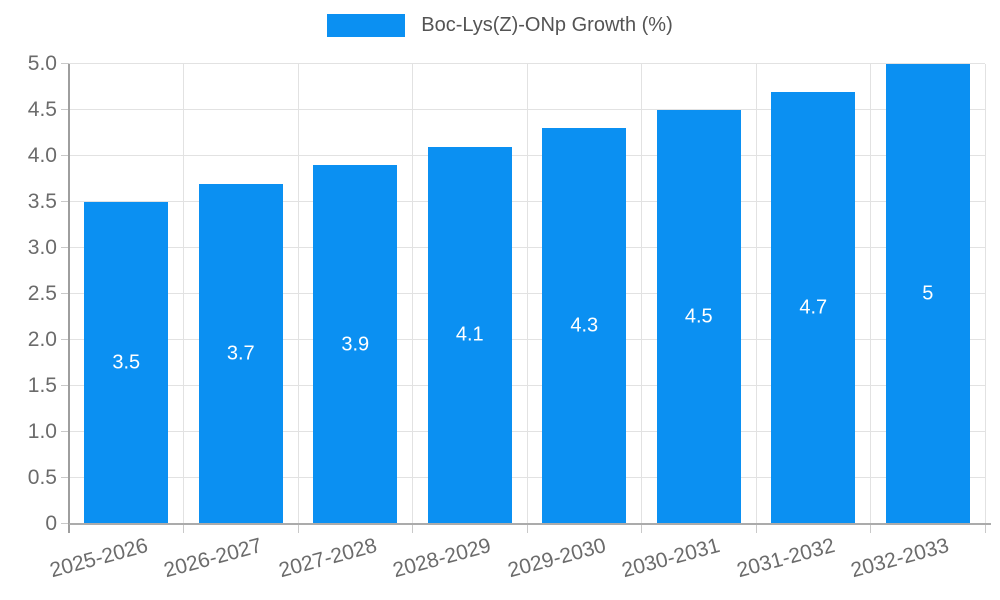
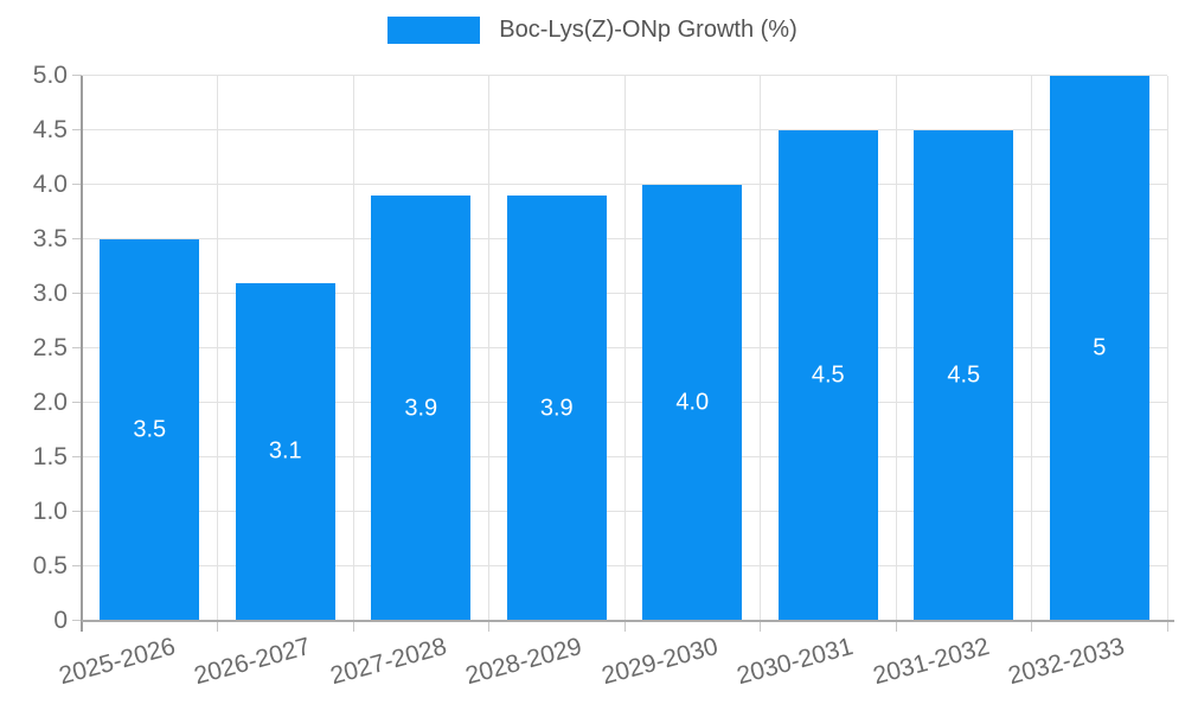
2026-2027: 3.7 -> 3.1
2028-2029: 4.1 -> 3.9
2029-2030: 4.3 -> 4.0
2031-2032: 4.7 -> 4.5
